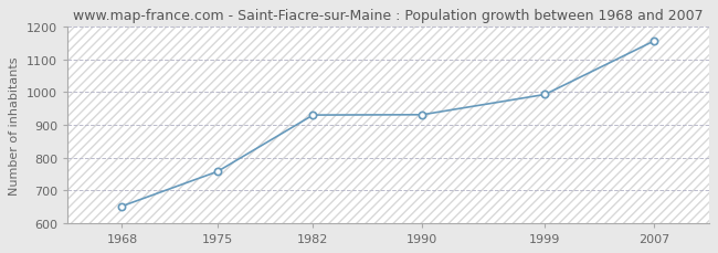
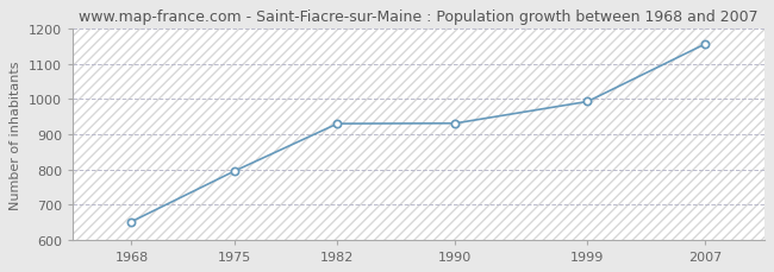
1975: 757 -> 795
